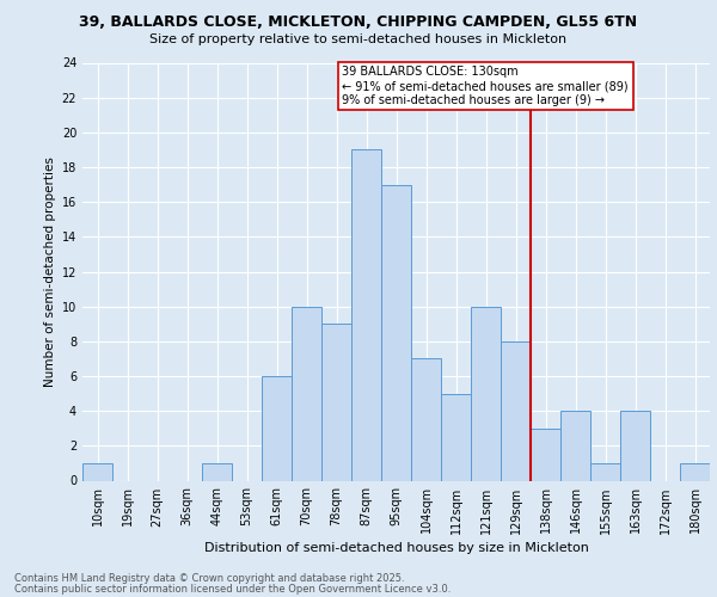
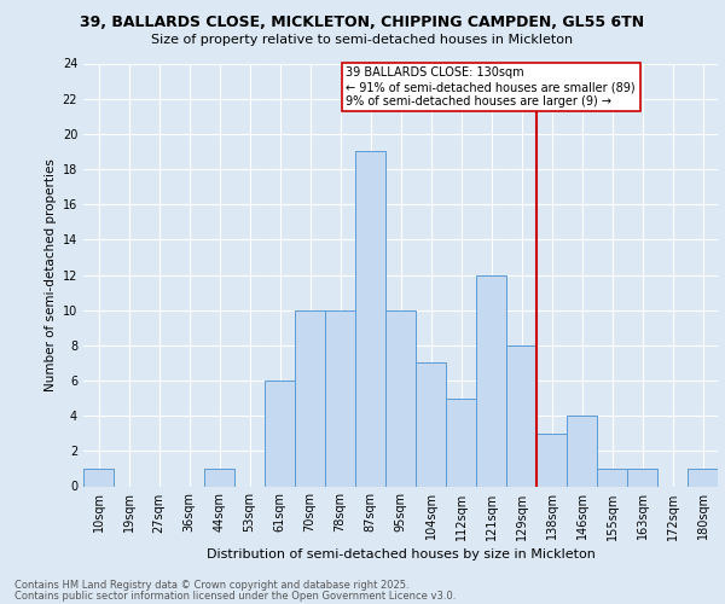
78sqm: 9 -> 10
95sqm: 17 -> 10
121sqm: 10 -> 12
163sqm: 4 -> 1
